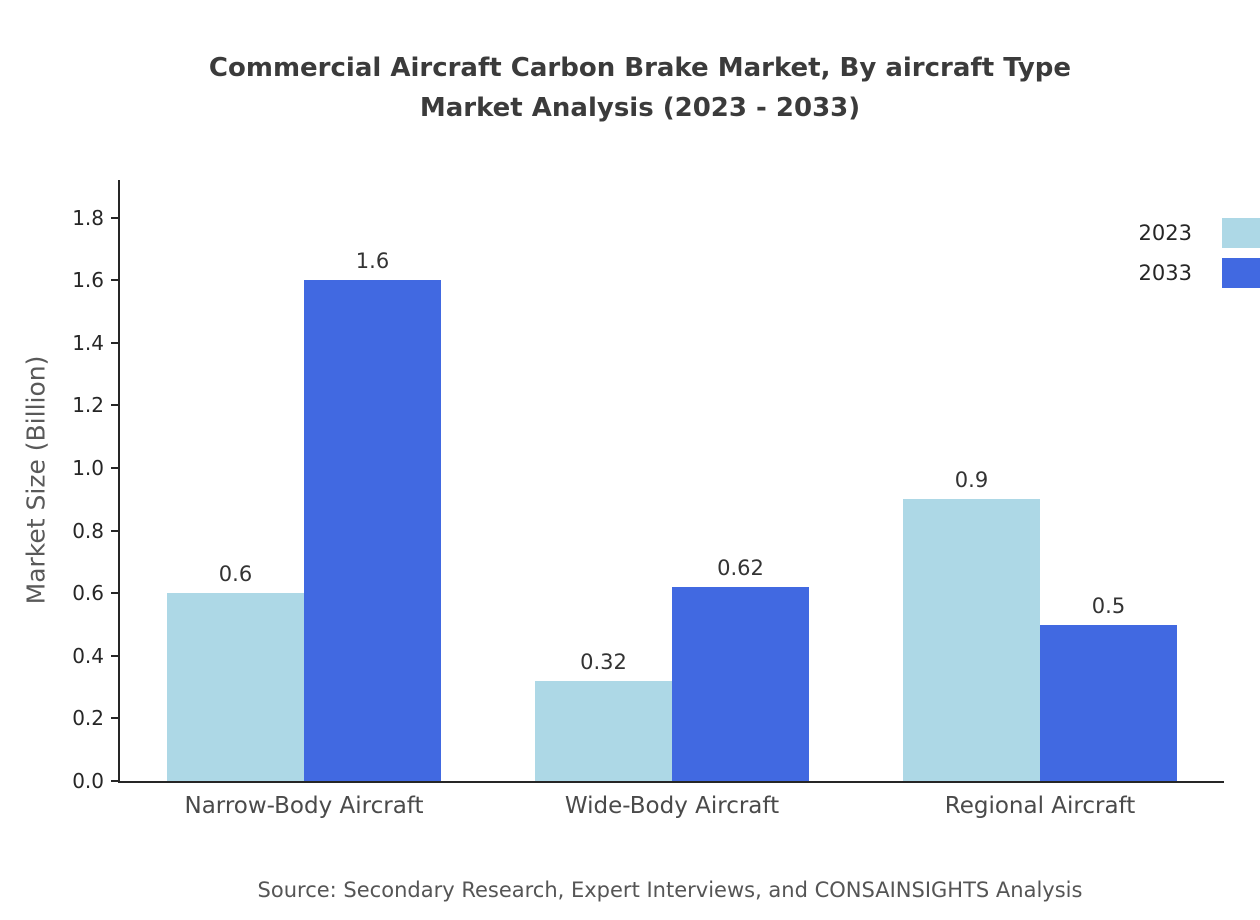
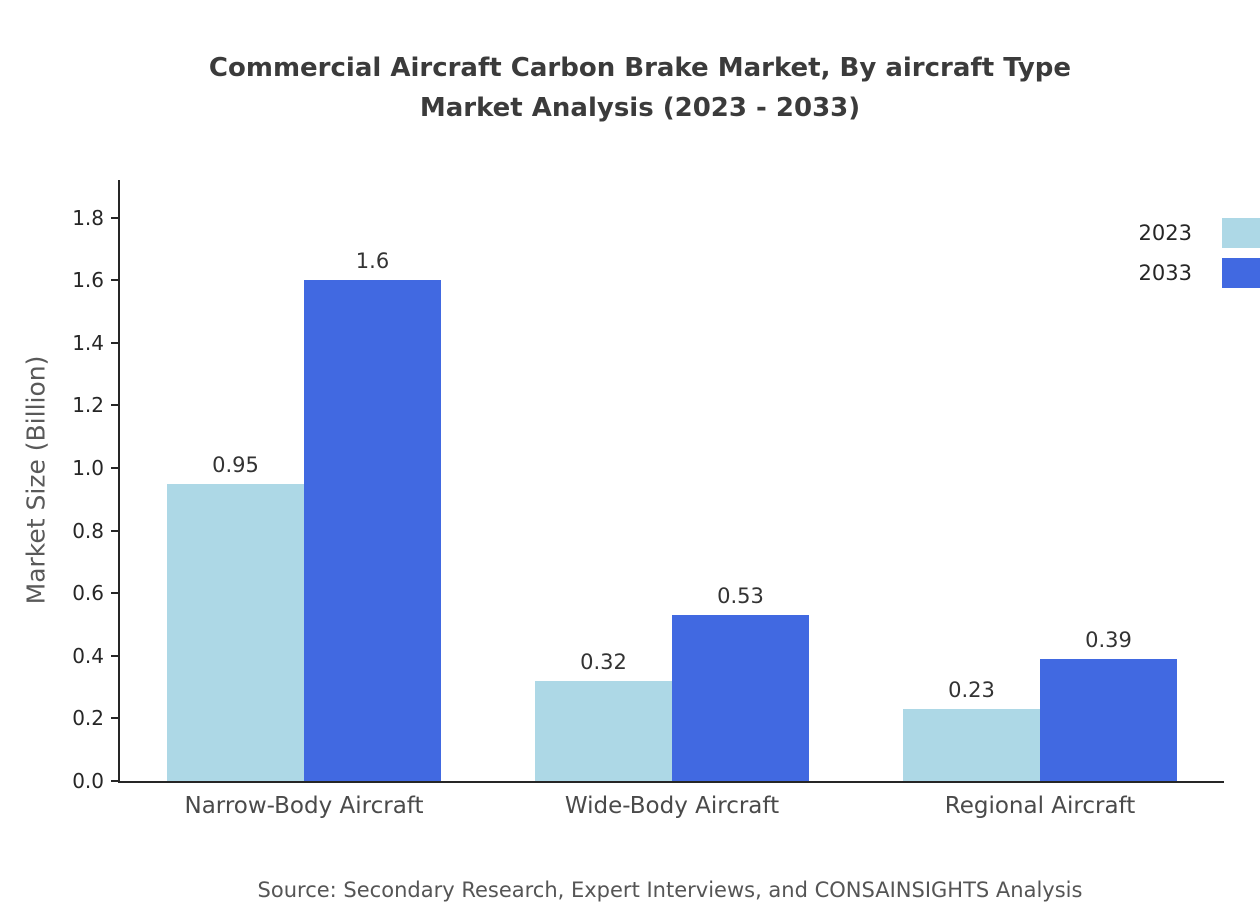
2023/Narrow-Body Aircraft: 0.6 -> 0.95
2033/Wide-Body Aircraft: 0.62 -> 0.53
2023/Regional Aircraft: 0.9 -> 0.23
2033/Regional Aircraft: 0.5 -> 0.39
